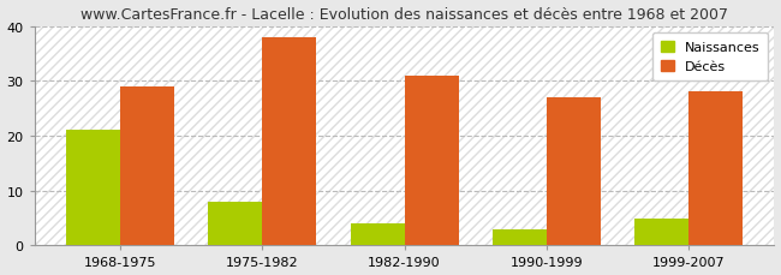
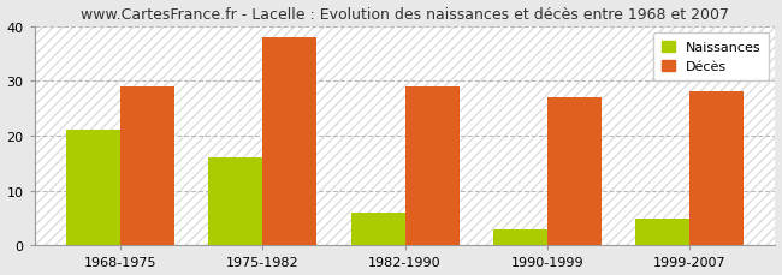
Naissances/1975-1982: 8 -> 16
Naissances/1982-1990: 4 -> 6
Décès/1982-1990: 31 -> 29
